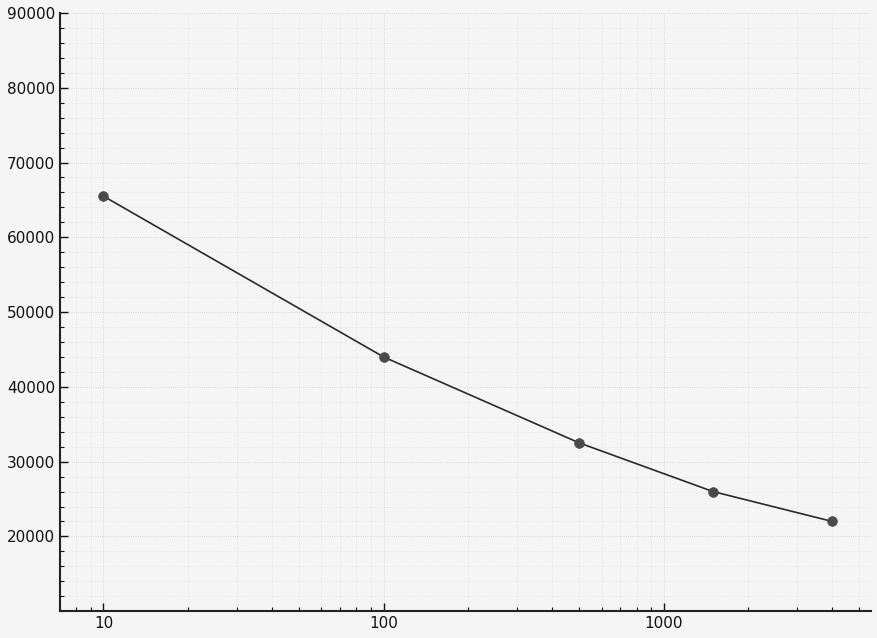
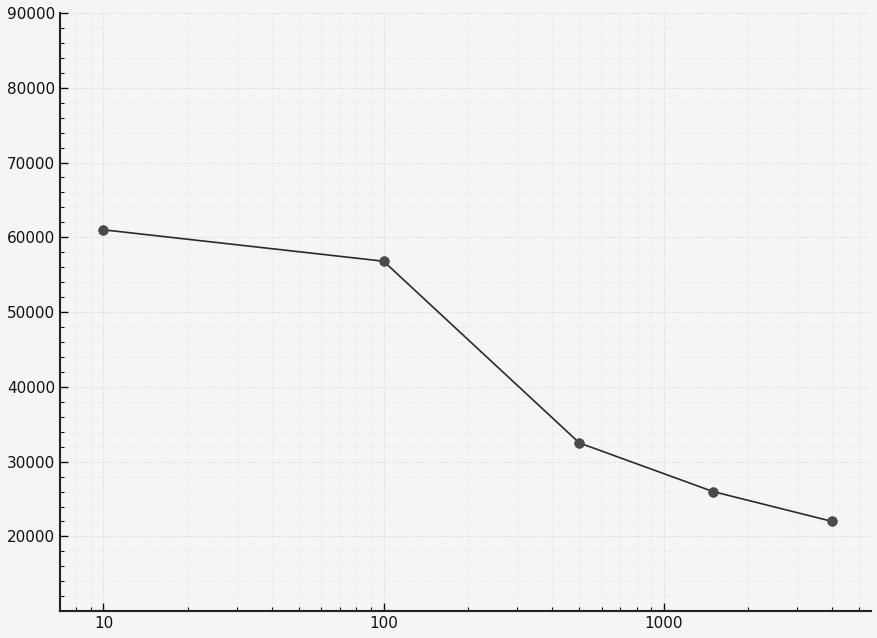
10: 65500 -> 61000
100: 44000 -> 56800
